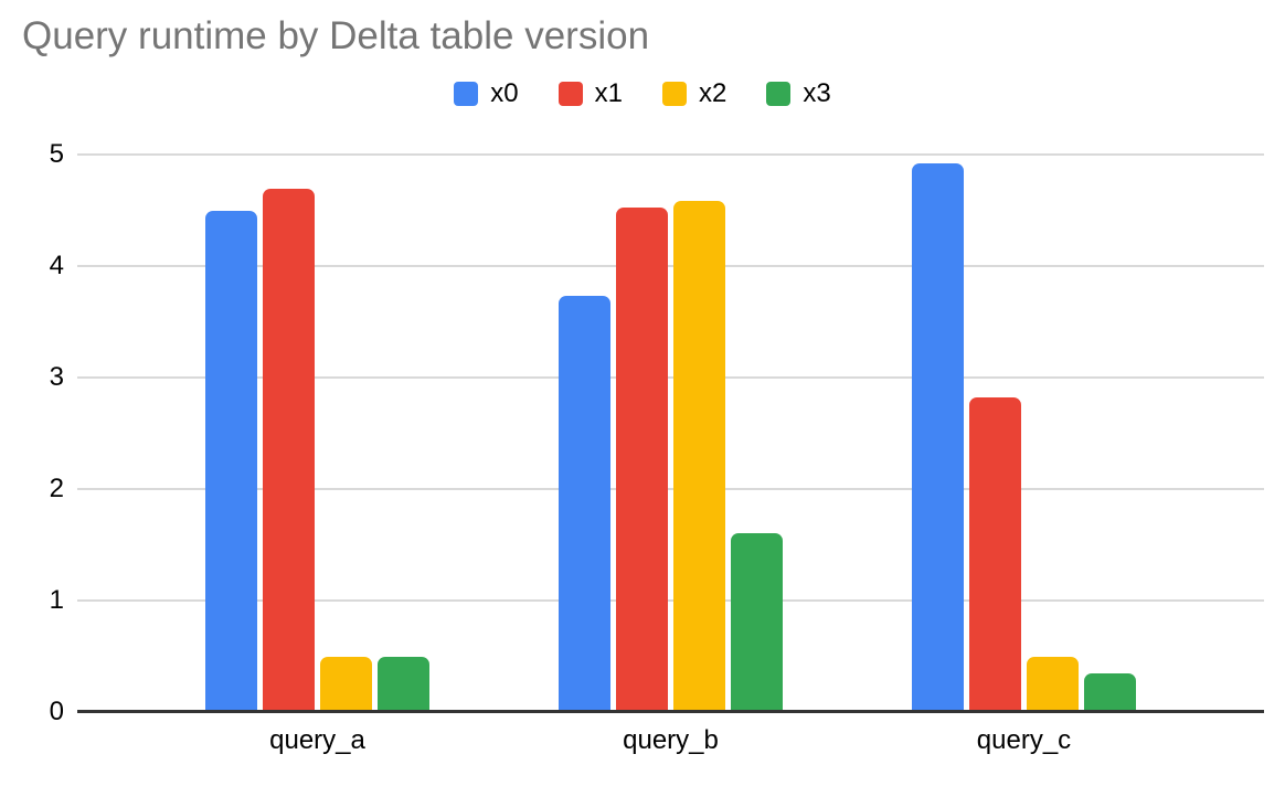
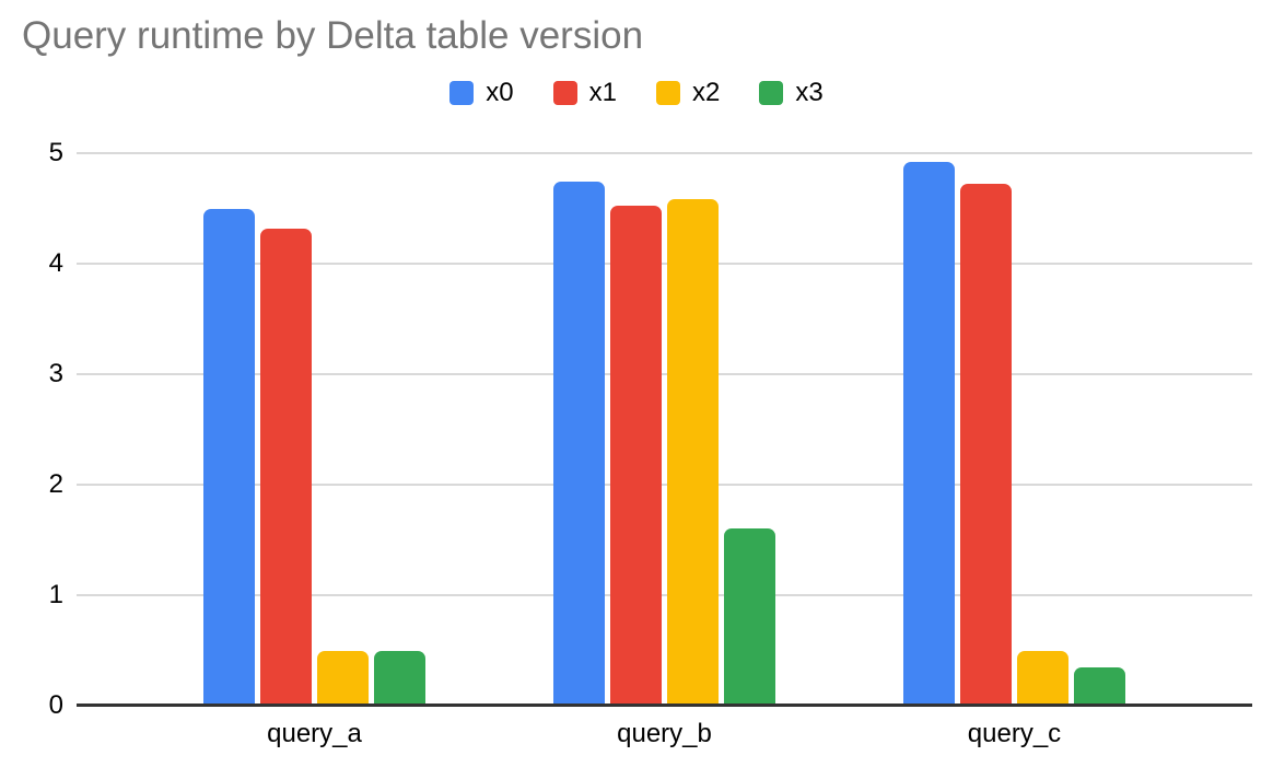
x1/query_a: 4.69 -> 4.32
x0/query_b: 3.73 -> 4.74
x1/query_c: 2.82 -> 4.72
